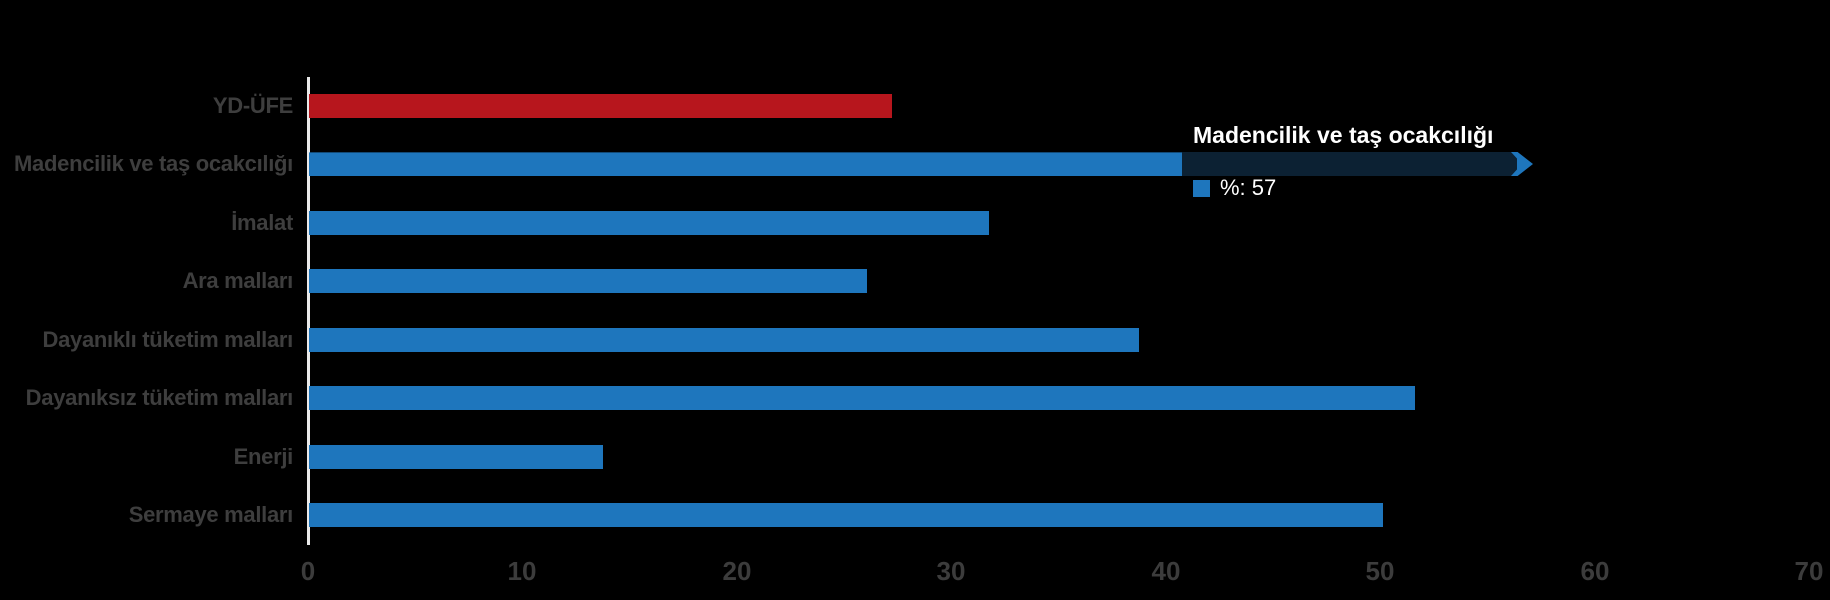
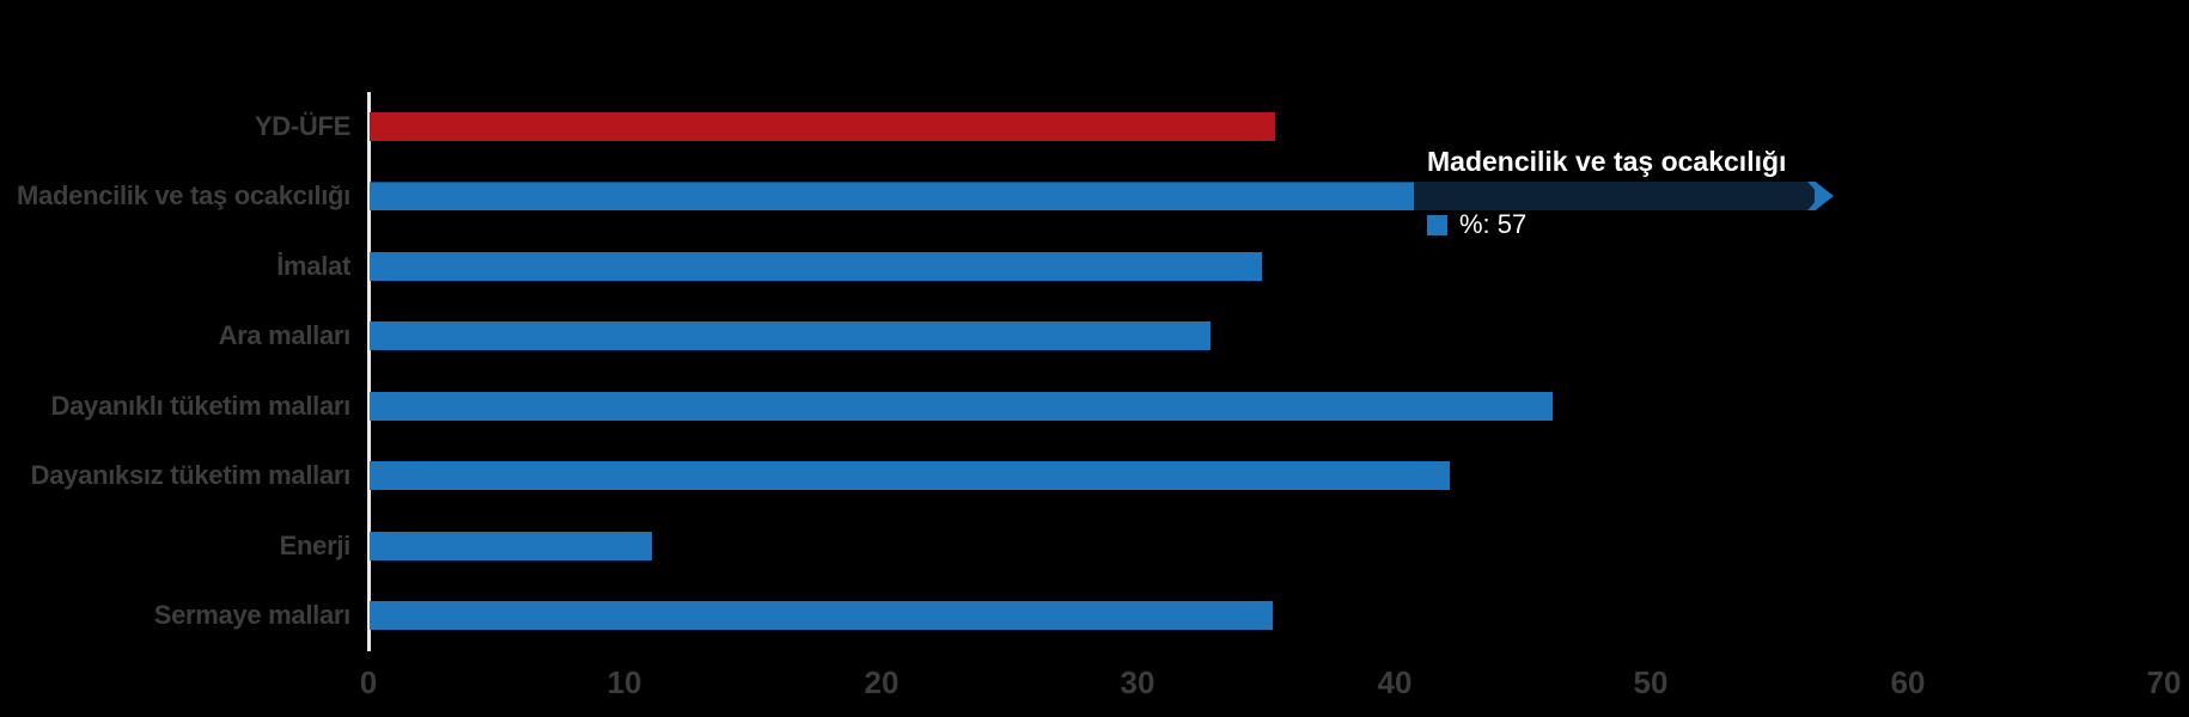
YD-ÜFE: 27.2 -> 35.3
İmalat: 31.7 -> 34.8
Ara malları: 26.0 -> 32.8
Dayanıklı tüketim malları: 38.7 -> 46.1
Dayanıksız tüketim malları: 51.6 -> 42.1
Enerji: 13.7 -> 11.0
Sermaye malları: 50.1 -> 35.2
